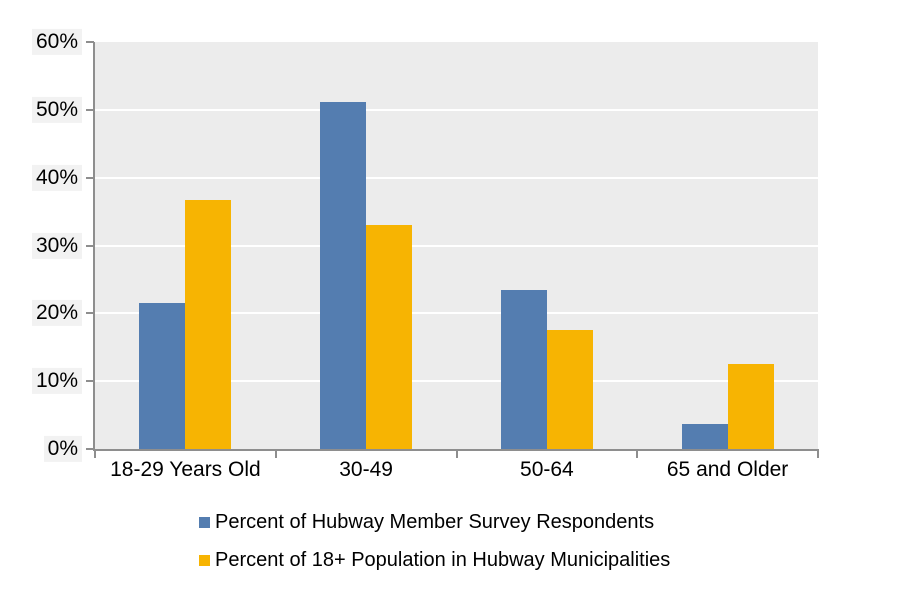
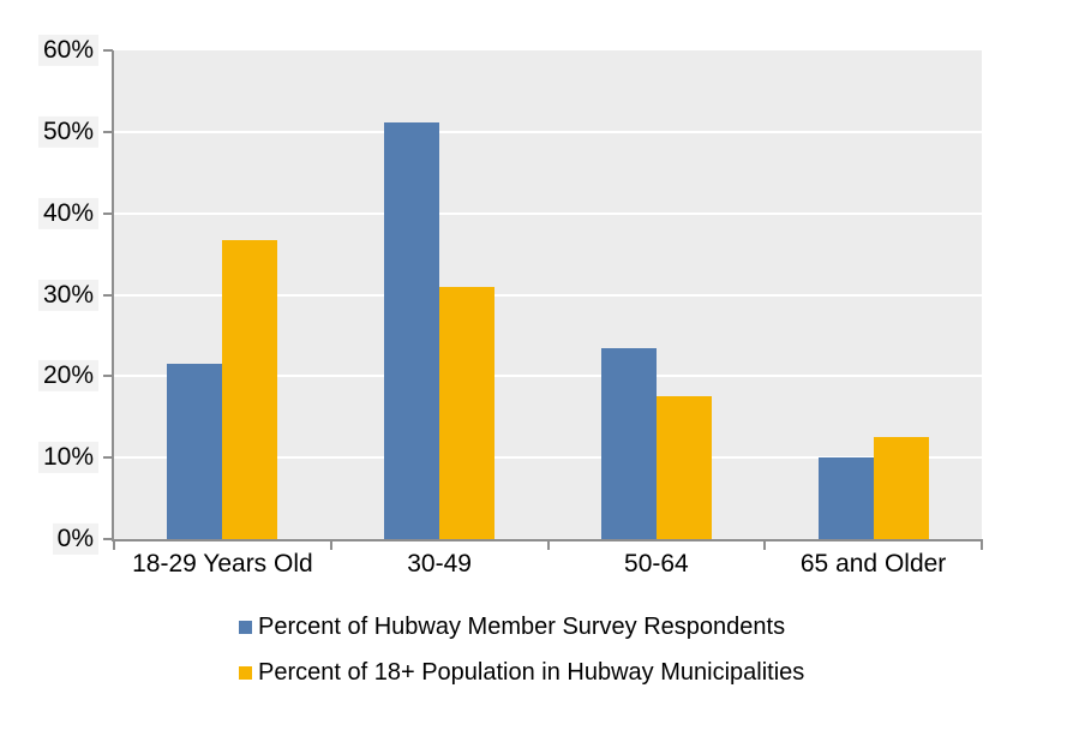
Percent of 18+ Population in Hubway Municipalities/30-49: 33% -> 31%
Percent of Hubway Member Survey Respondents/65 and Older: 4% -> 10%
